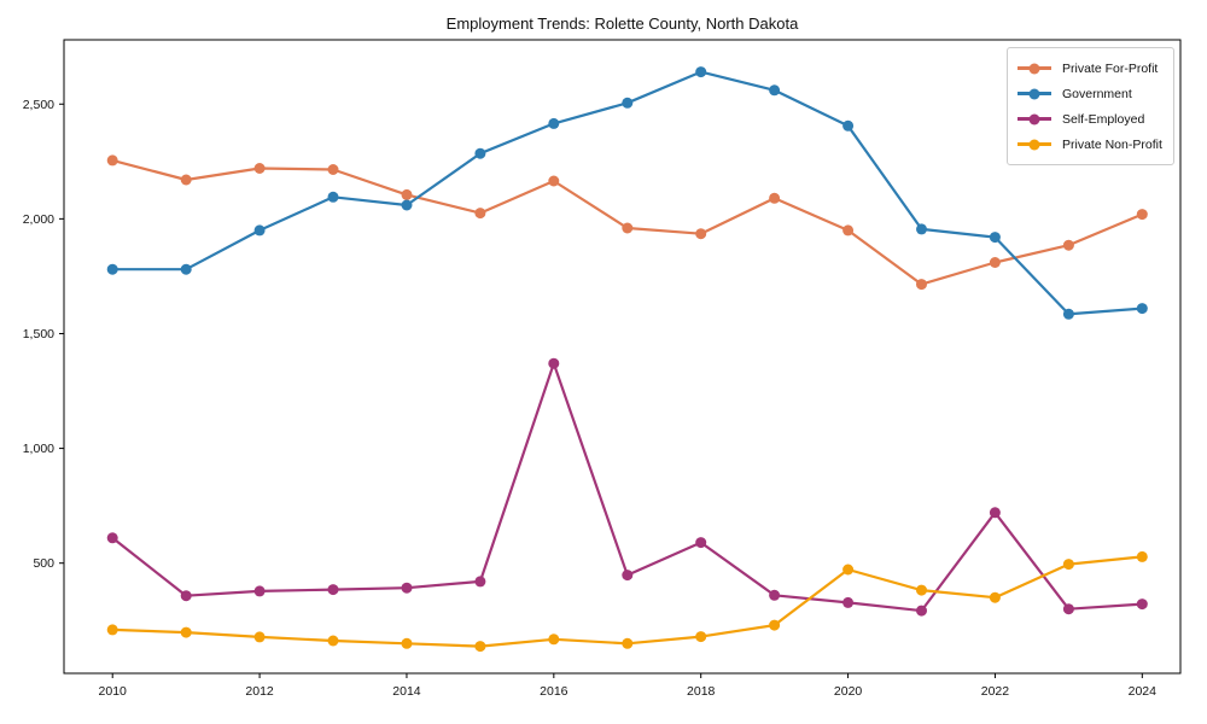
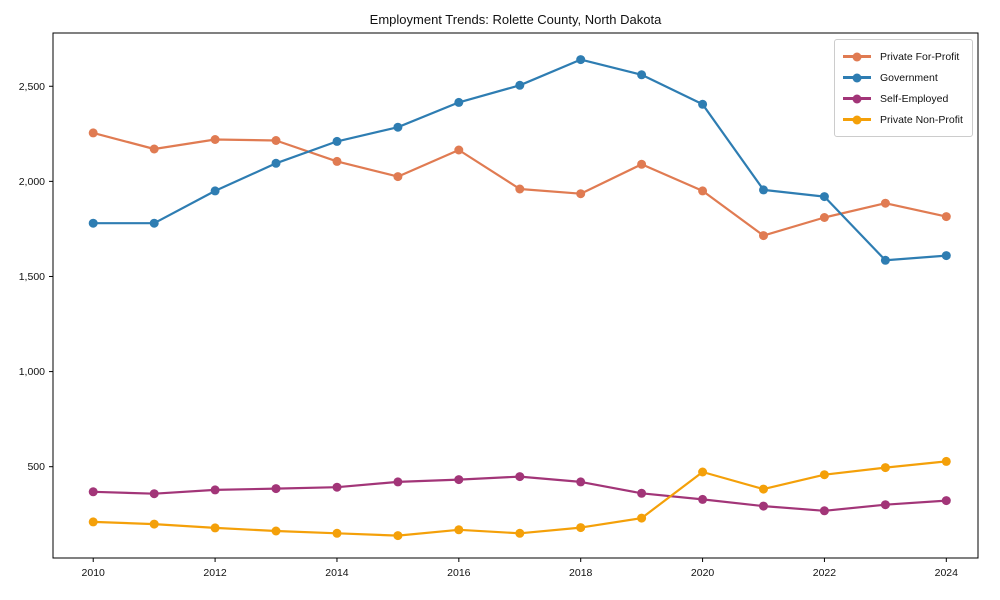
Self-Employed/2010: 610 -> 370
Government/2014: 2060 -> 2210
Self-Employed/2016: 1370 -> 430
Self-Employed/2018: 590 -> 420
Self-Employed/2022: 720 -> 270
Private Non-Profit/2022: 350 -> 460
Private For-Profit/2024: 2020 -> 1820
